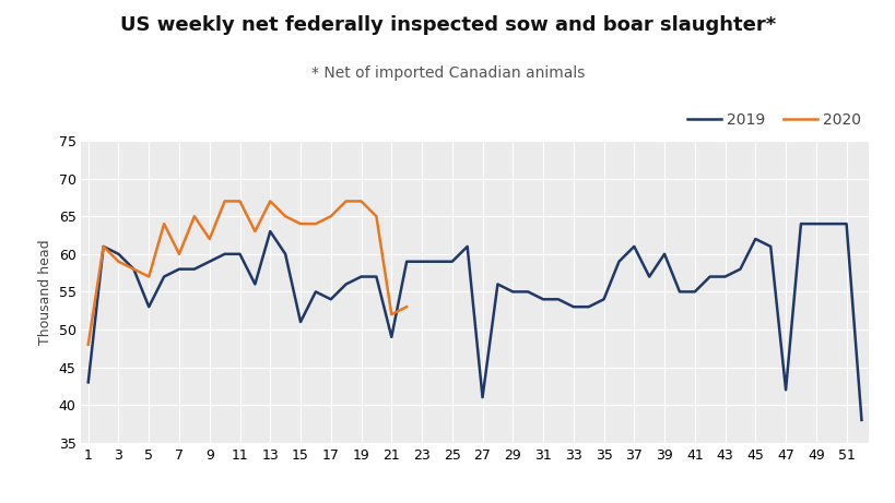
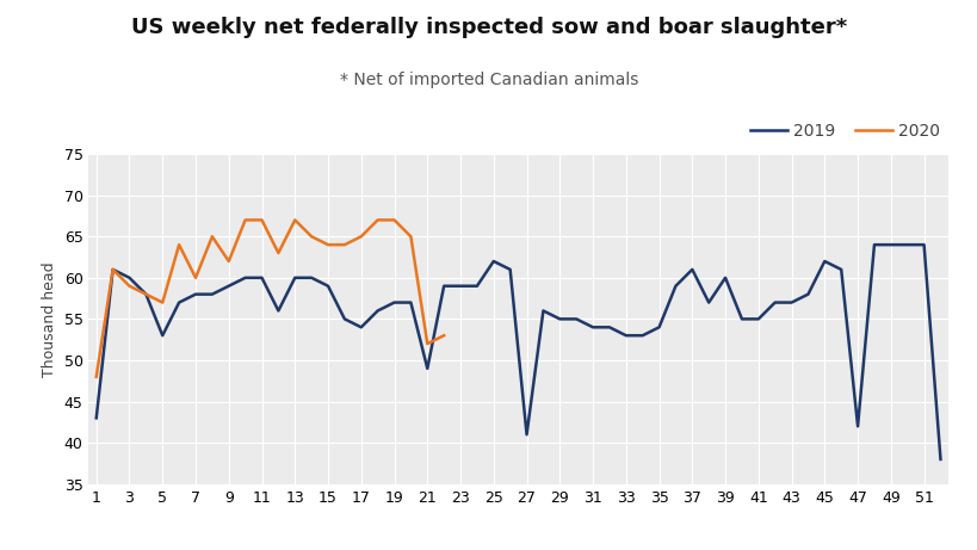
2019/13: 63 -> 60
2019/15: 51 -> 59
2019/25: 59 -> 62
